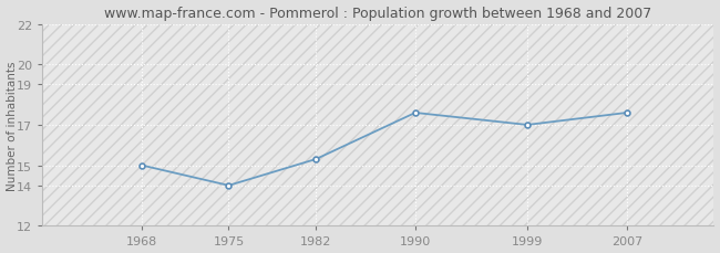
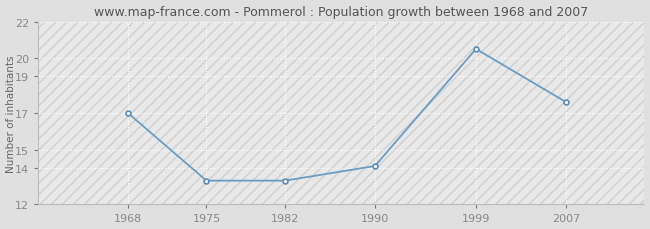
1968: 15.0 -> 17.0
1975: 14.0 -> 13.3
1982: 15.3 -> 13.3
1990: 17.6 -> 14.1
1999: 17.0 -> 20.5
